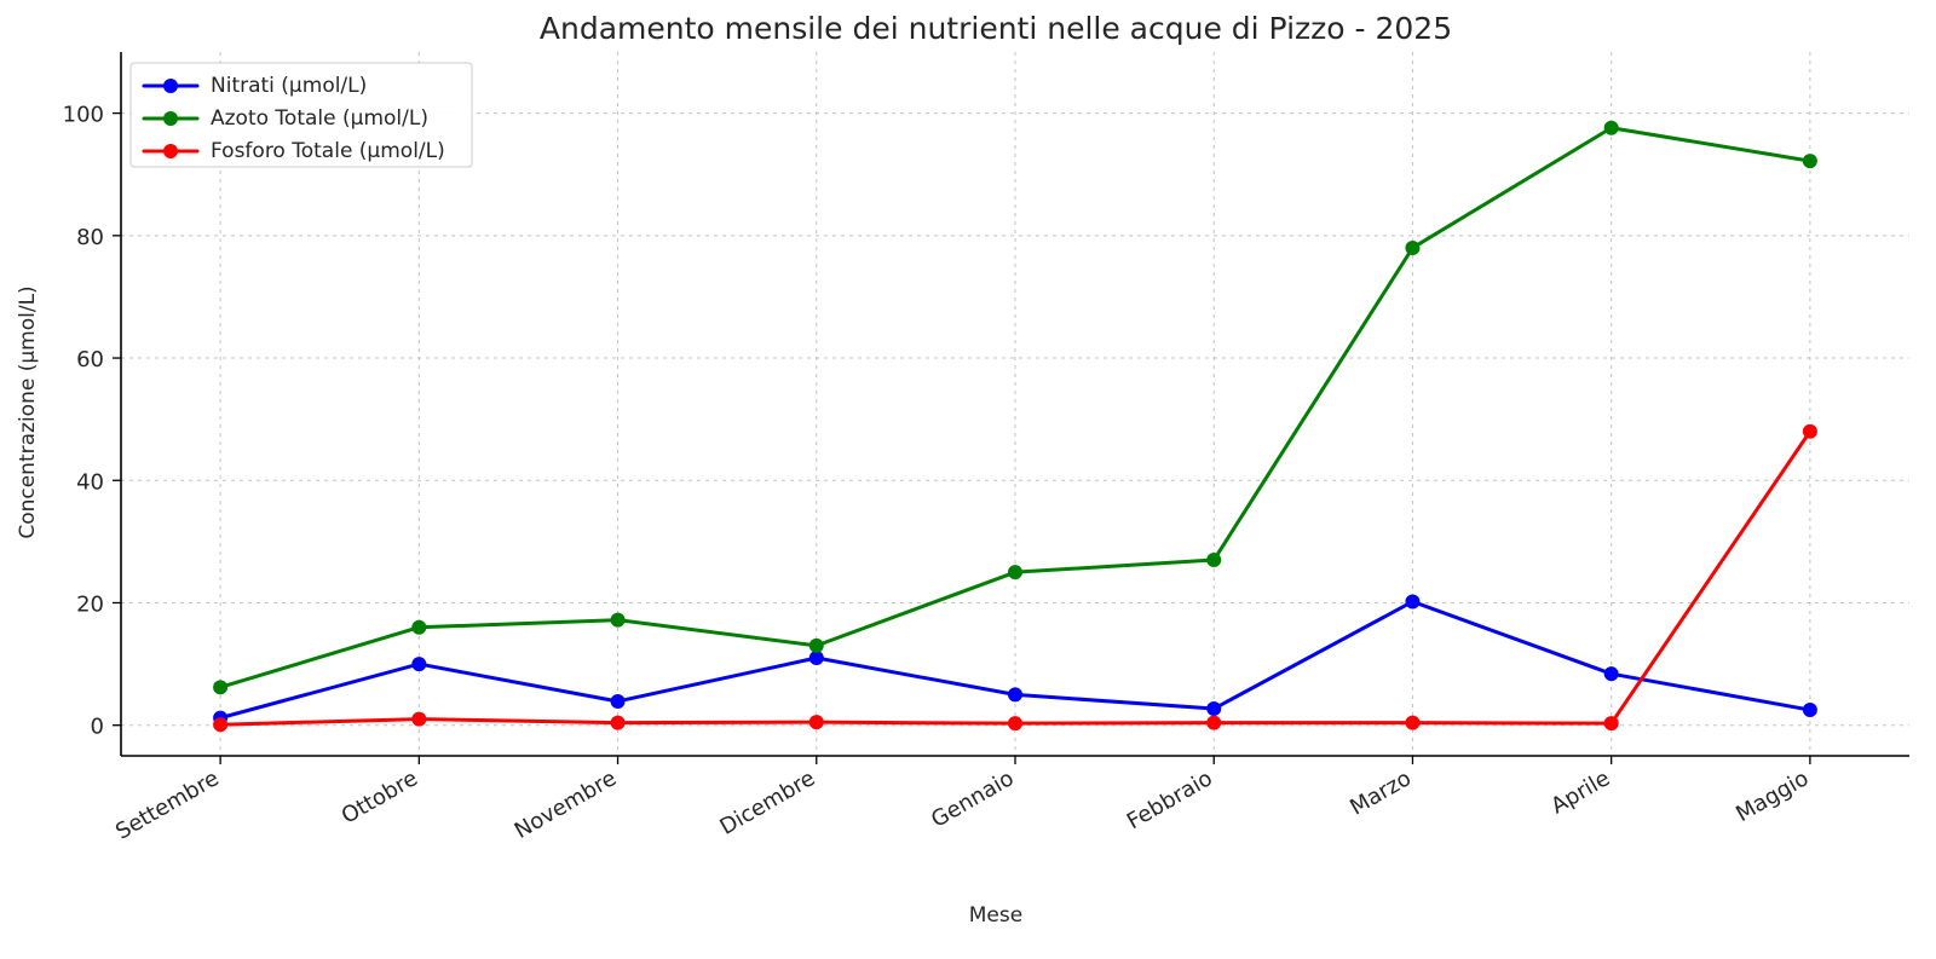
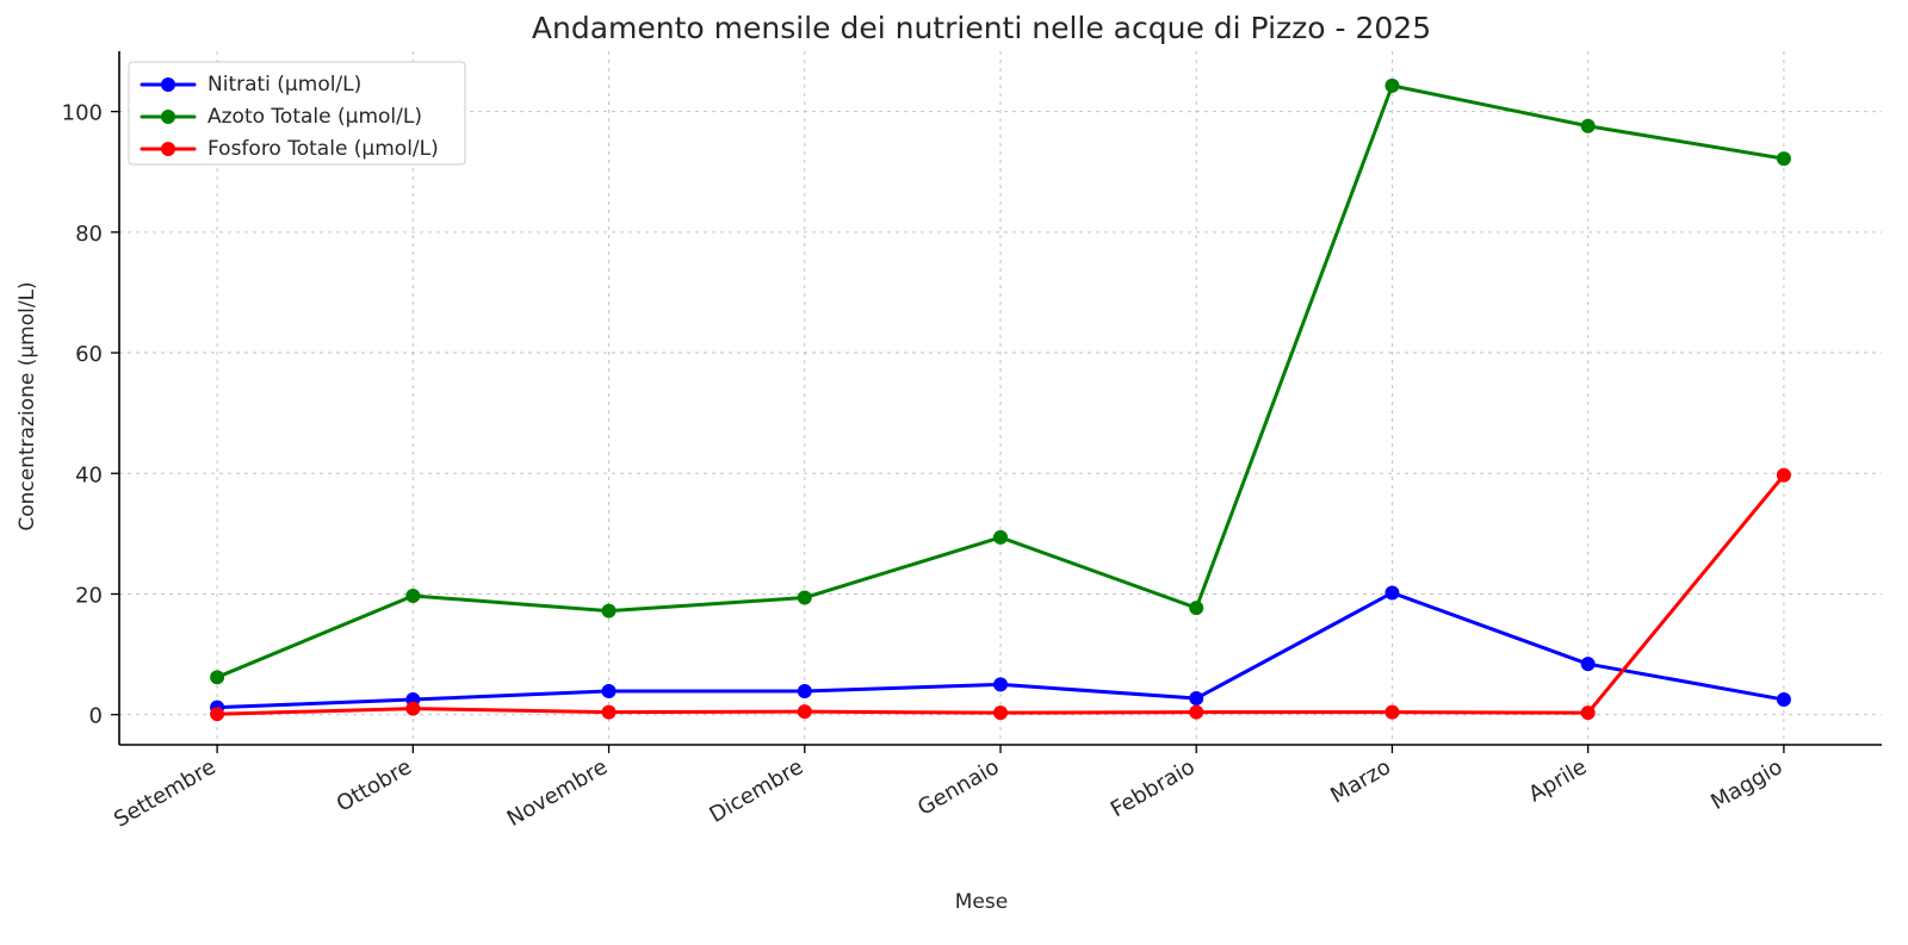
Nitrati (µmol/L)/Ottobre: 10 -> 2
Azoto Totale (µmol/L)/Ottobre: 16 -> 20
Nitrati (µmol/L)/Dicembre: 11 -> 4
Azoto Totale (µmol/L)/Dicembre: 13 -> 19
Azoto Totale (µmol/L)/Gennaio: 25 -> 29
Azoto Totale (µmol/L)/Febbraio: 27 -> 18
Azoto Totale (µmol/L)/Marzo: 78 -> 104
Fosforo Totale (µmol/L)/Maggio: 48 -> 40
